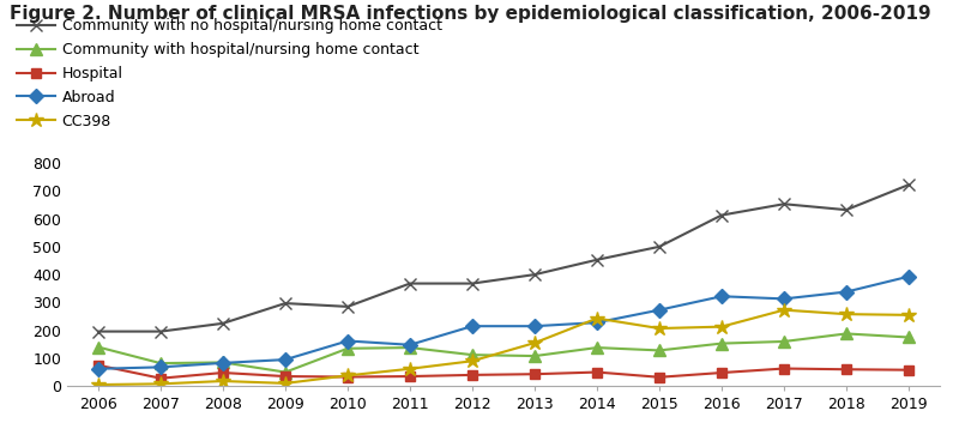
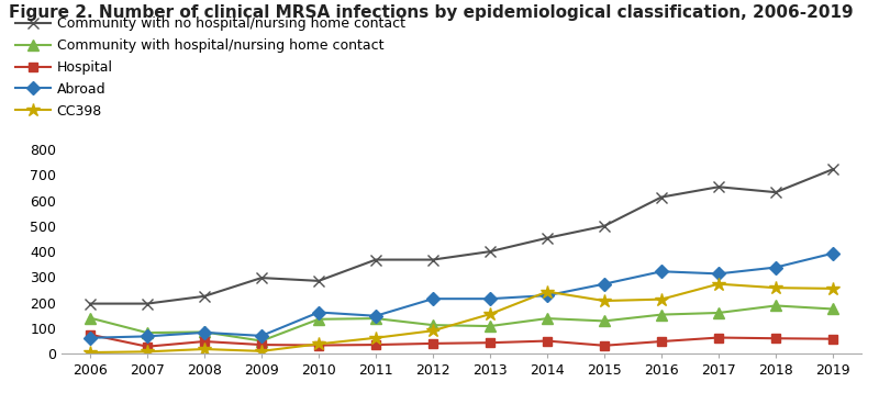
Abroad/2009: 95 -> 70
